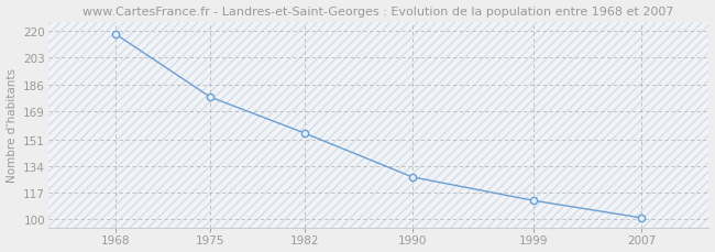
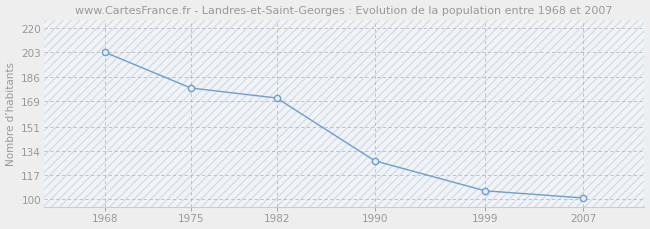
1968: 218 -> 203
1982: 155 -> 171
1999: 112 -> 106
